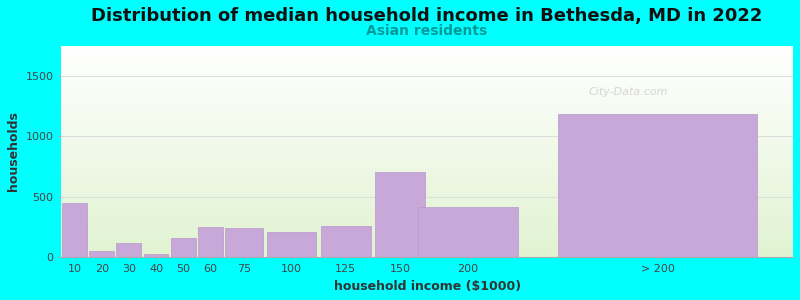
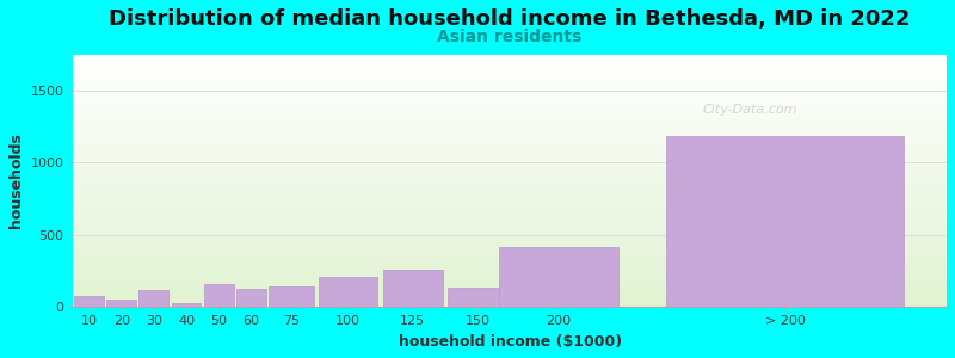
10: 450 -> 80
60: 250 -> 120
75: 240 -> 140
150: 700 -> 140
